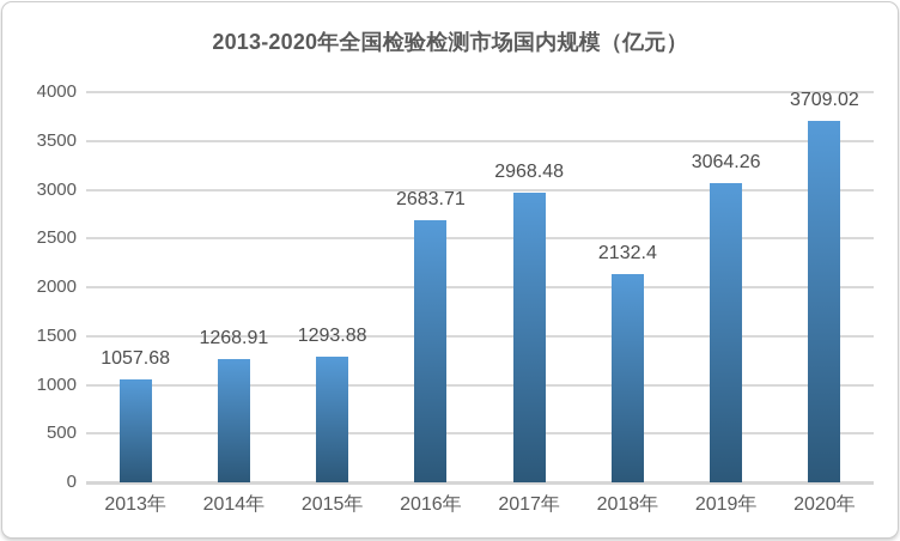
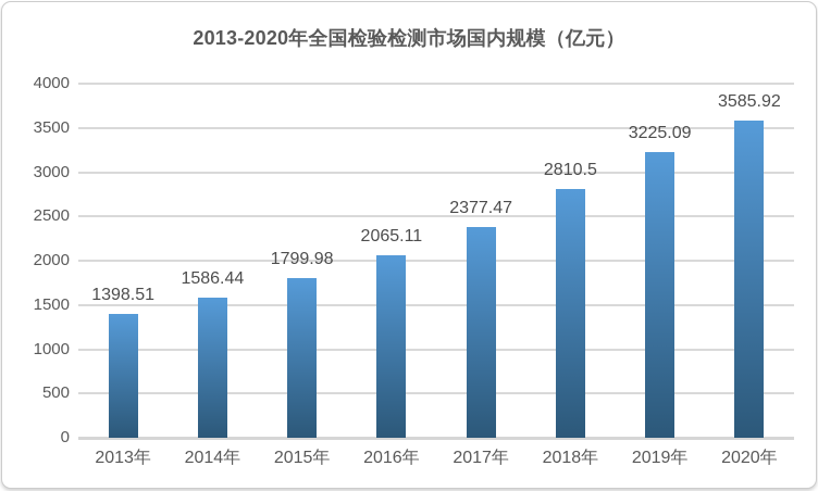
2013年: 1057.68 -> 1398.51
2014年: 1268.91 -> 1586.44
2015年: 1293.88 -> 1799.98
2016年: 2683.71 -> 2065.11
2017年: 2968.48 -> 2377.47
2018年: 2132.4 -> 2810.5
2019年: 3064.26 -> 3225.09
2020年: 3709.02 -> 3585.92
